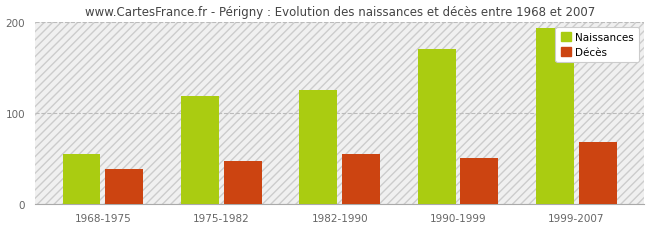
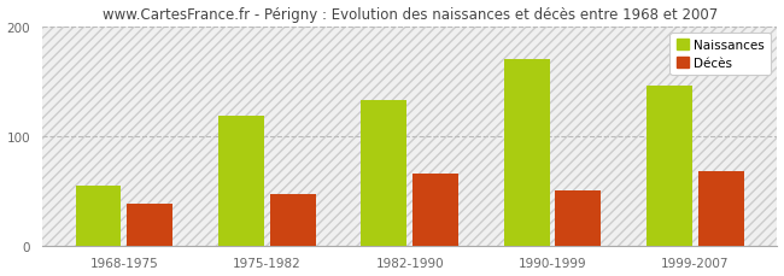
Naissances/1982-1990: 125 -> 132
Décès/1982-1990: 55 -> 66
Naissances/1999-2007: 193 -> 146
